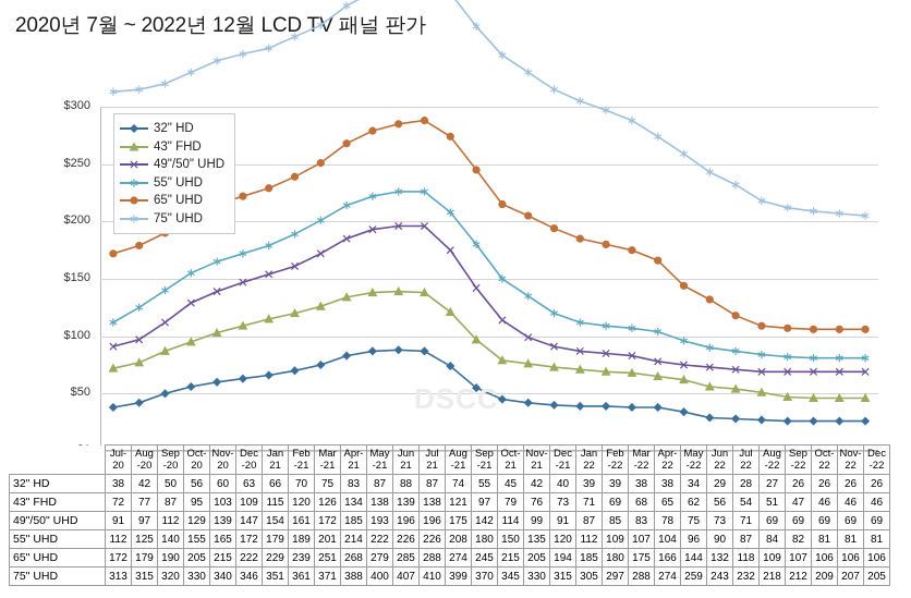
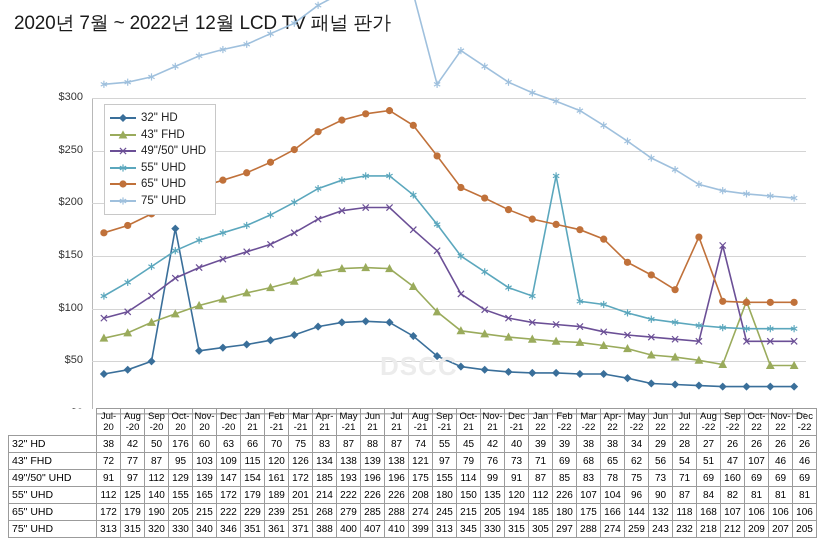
32" HD/Oct-20: 56 -> 176
49"/50" UHD/Sep-21: 142 -> 155
75" UHD/Sep-21: 370 -> 313
55" UHD/Feb-22: 109 -> 226
65" UHD/Aug-22: 109 -> 168
49"/50" UHD/Sep-22: 69 -> 160
43" FHD/Oct-22: 46 -> 107
